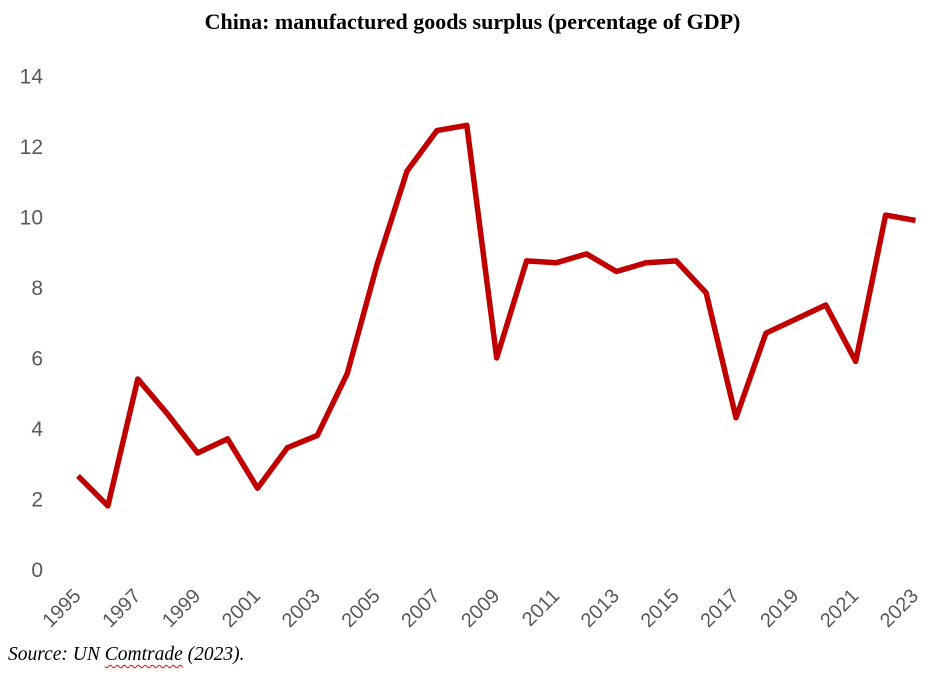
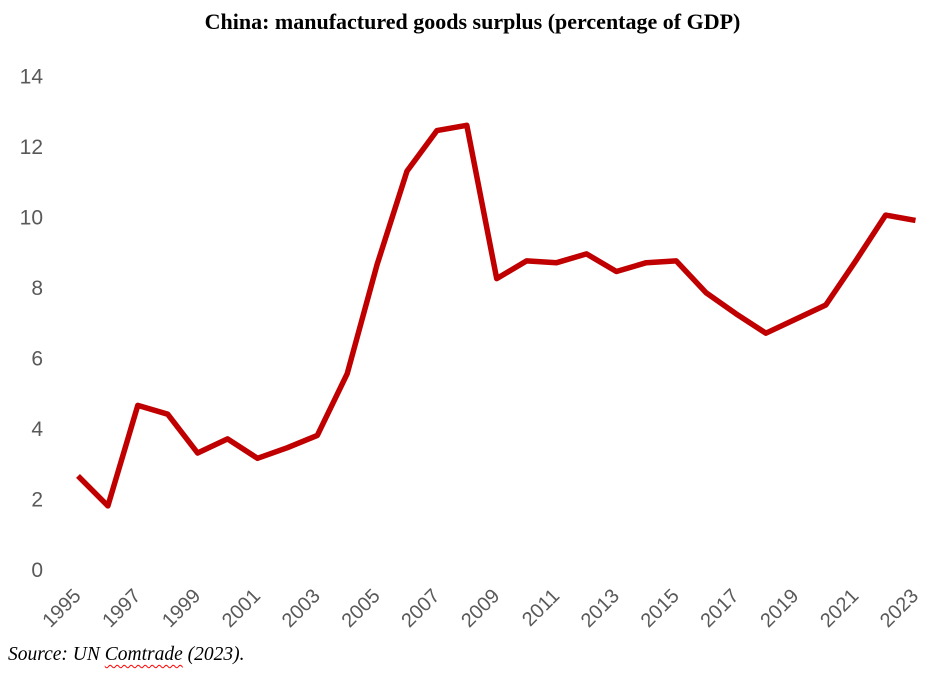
1997: 5.4 -> 4.7
2001: 2.3 -> 3.1
2009: 6.0 -> 8.2
2017: 4.3 -> 7.2
2021: 5.9 -> 8.8
